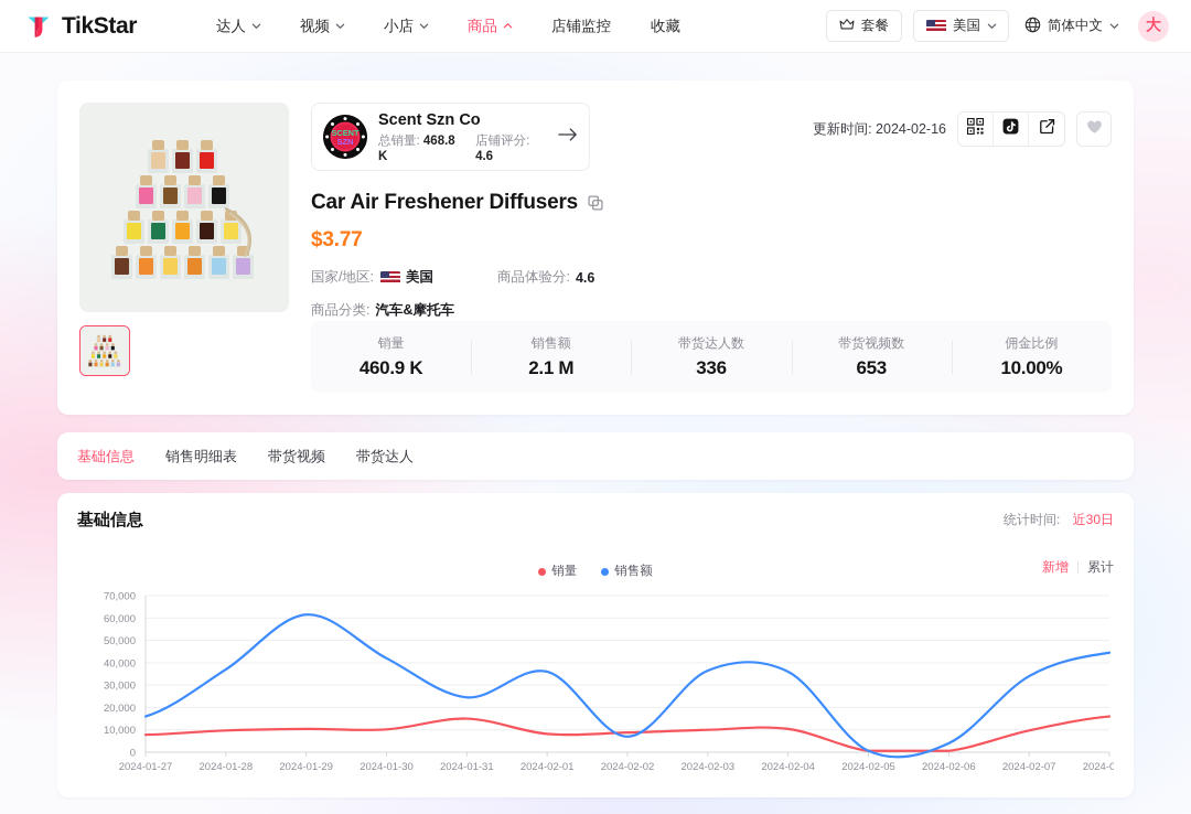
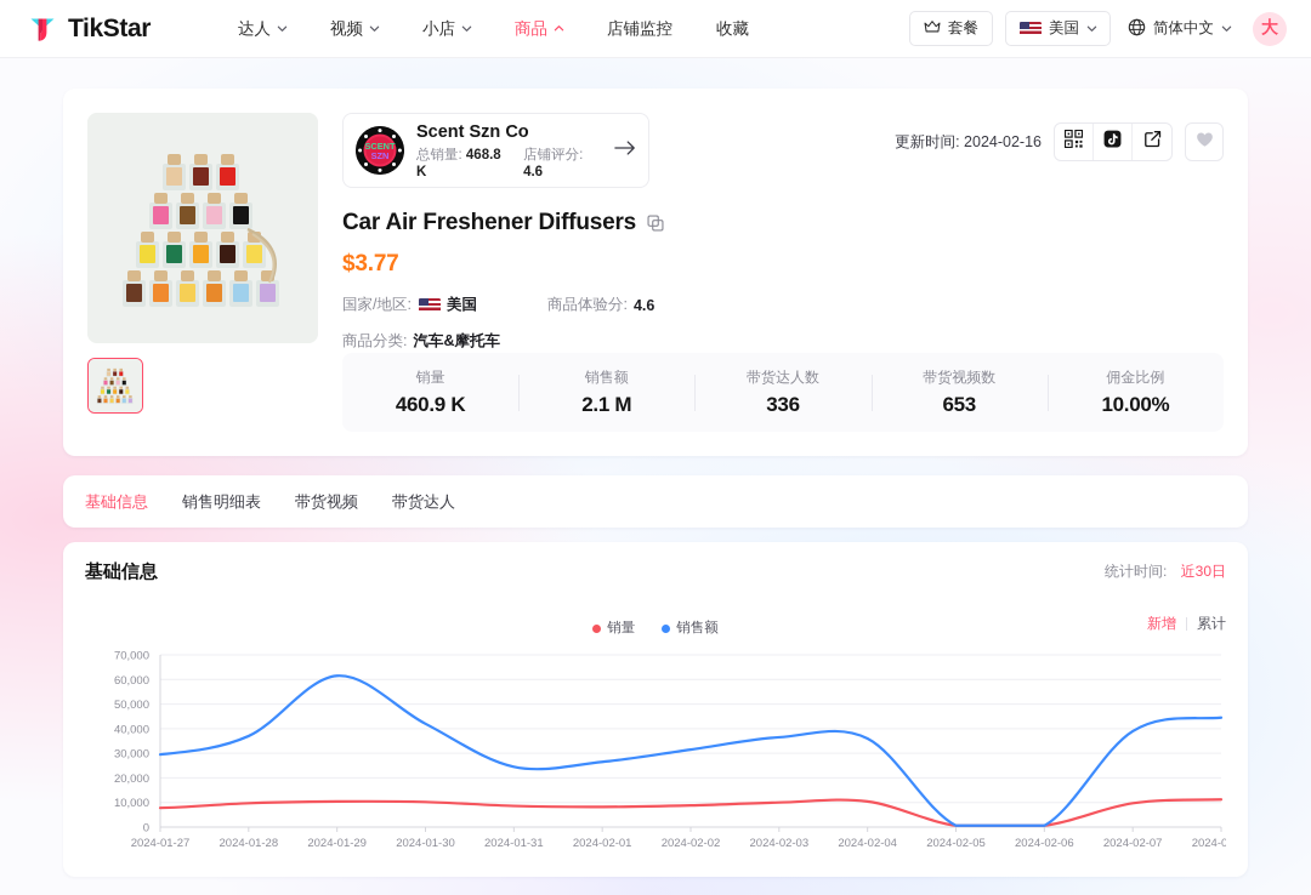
销售额/2024-01-27: 16000 -> 30000
销量/2024-01-31: 15000 -> 9000
销售额/2024-02-01: 36000 -> 26000
销售额/2024-02-02: 7000 -> 32000
销售额/2024-02-06: 4000 -> 1000
销售额/2024-02-07: 34000 -> 39000
销量/2024-02-08: 16000 -> 11000
